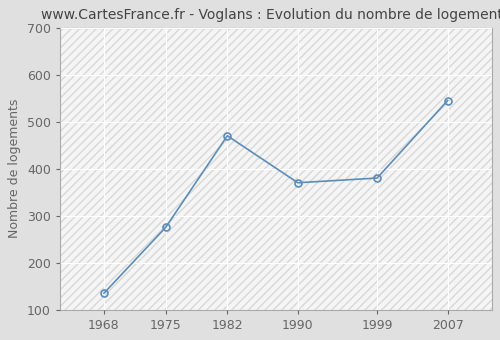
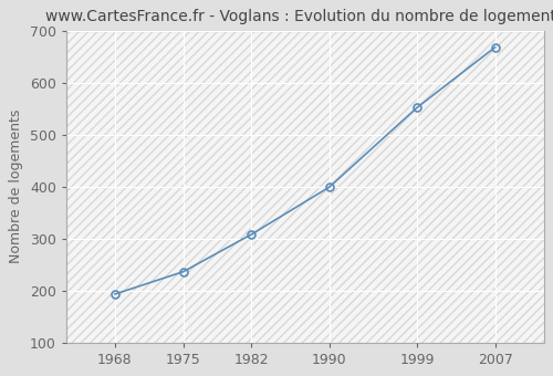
1968: 135 -> 193
1975: 275 -> 236
1982: 470 -> 308
1990: 370 -> 399
1999: 380 -> 552
2007: 545 -> 668
